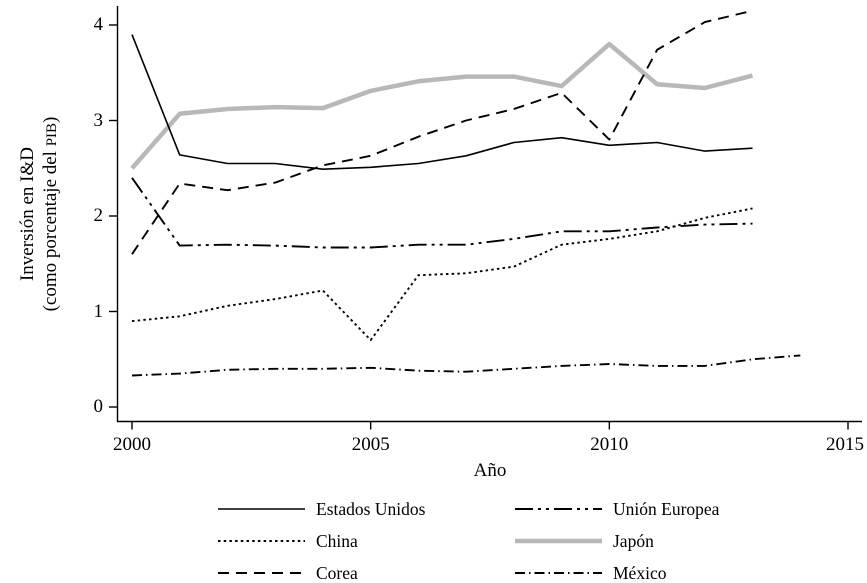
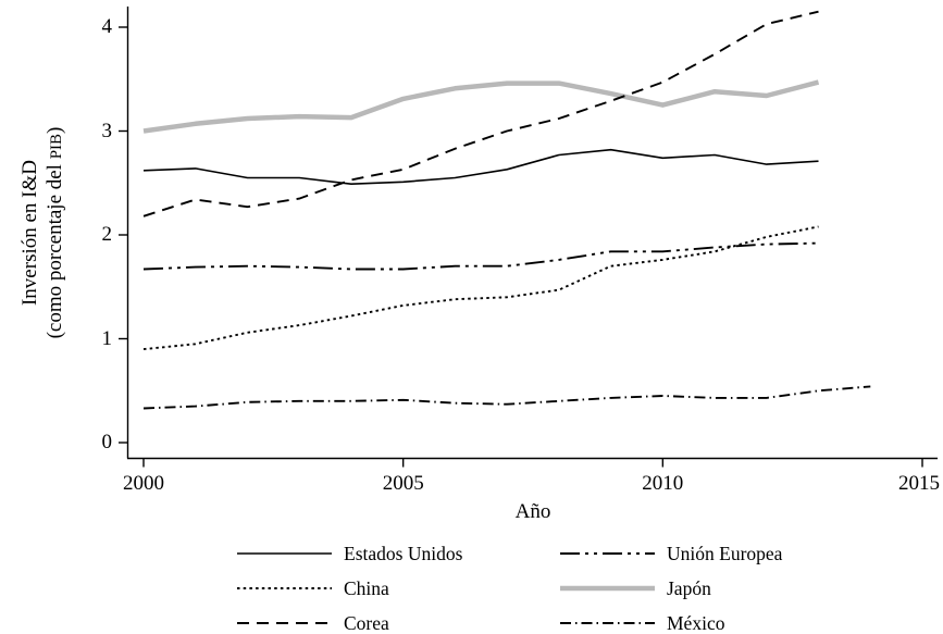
Estados Unidos/2000: 3.9 -> 2.6
Corea/2000: 1.6 -> 2.2
Unión Europea/2000: 2.4 -> 1.7
Japón/2000: 2.5 -> 3.0
China/2005: 0.7 -> 1.3
Corea/2010: 2.8 -> 3.5
Japón/2010: 3.8 -> 3.2
